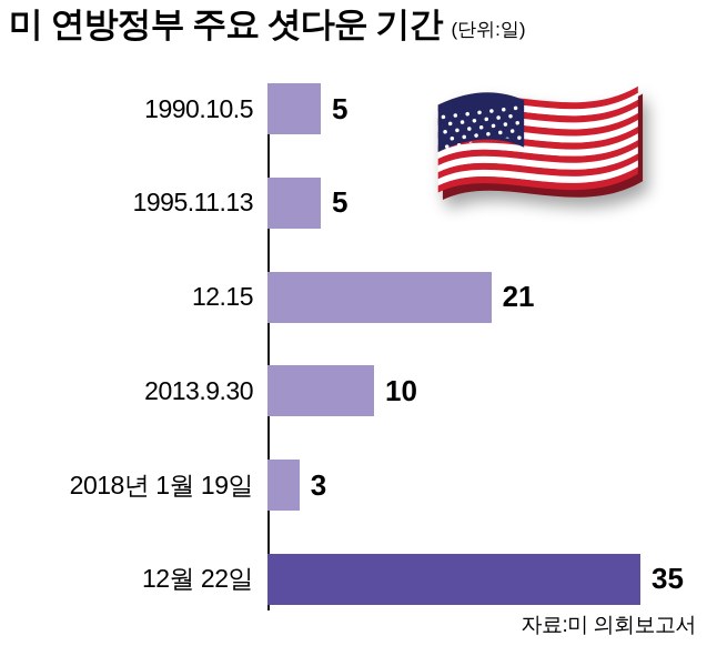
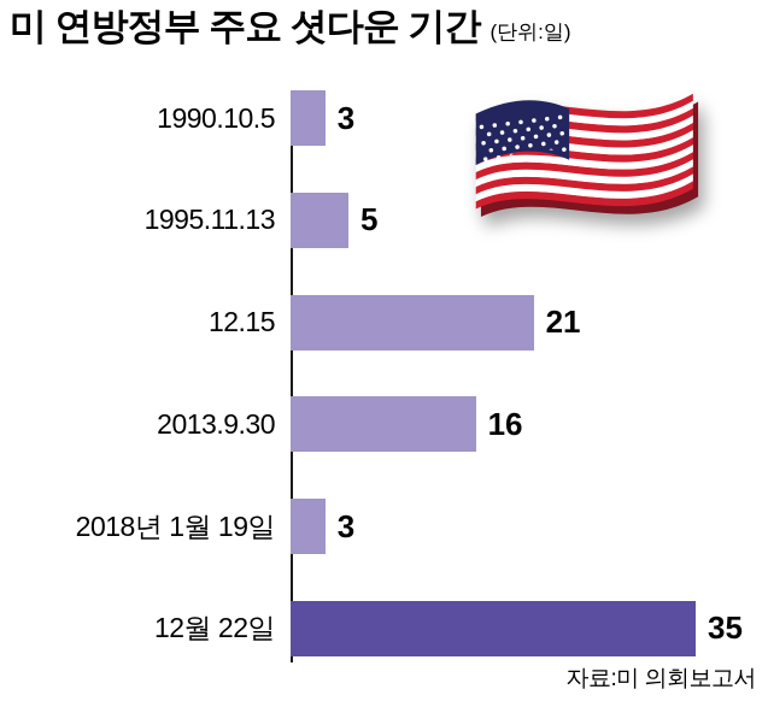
1990.10.5: 5 -> 3
2013.9.30: 10 -> 16
